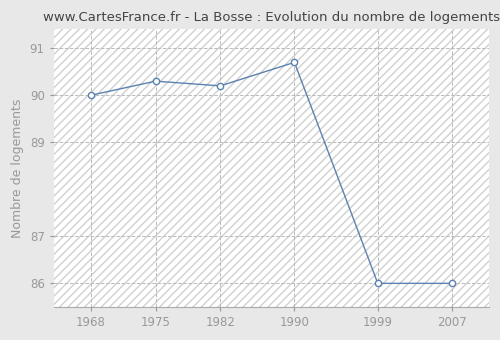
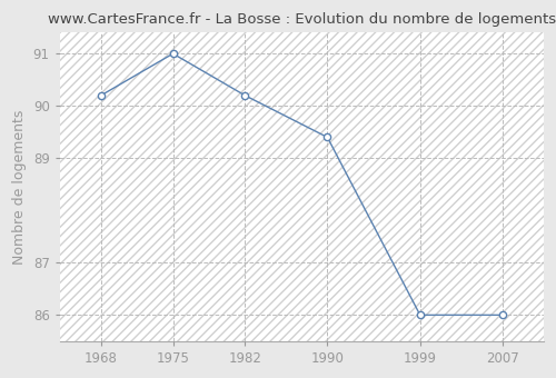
1968: 90.0 -> 90.2
1975: 90.3 -> 91.0
1990: 90.7 -> 89.4
